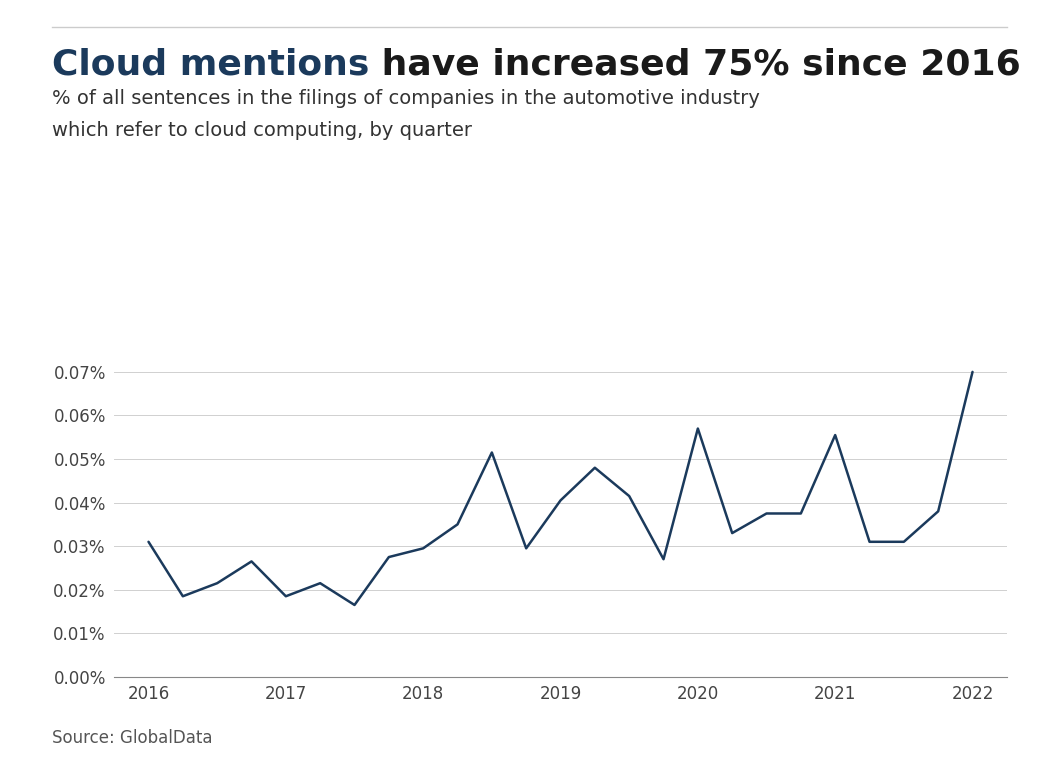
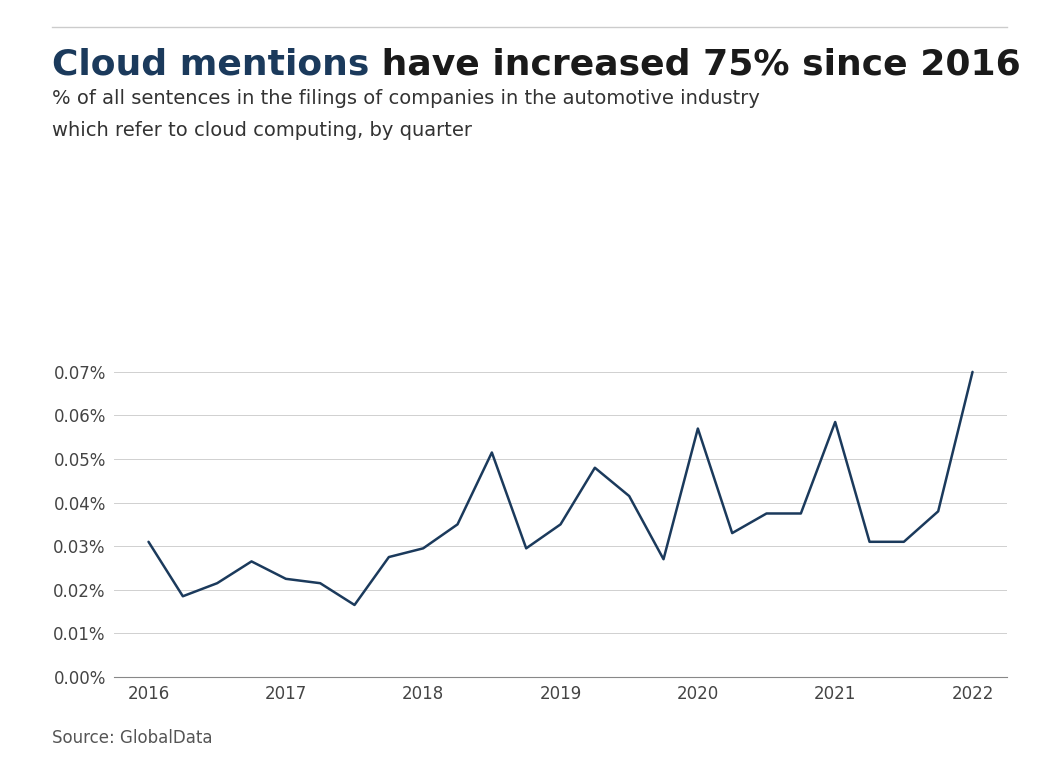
2017: 0.0185% -> 0.0225%
2019: 0.0405% -> 0.0350%
2021: 0.0555% -> 0.0585%
